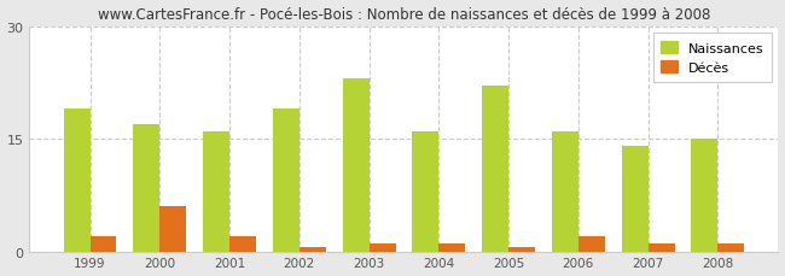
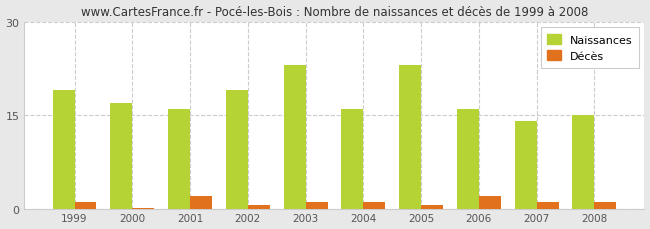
Décès/1999: 2.0 -> 1.0
Décès/2000: 6.0 -> 0.1
Naissances/2005: 22 -> 23
